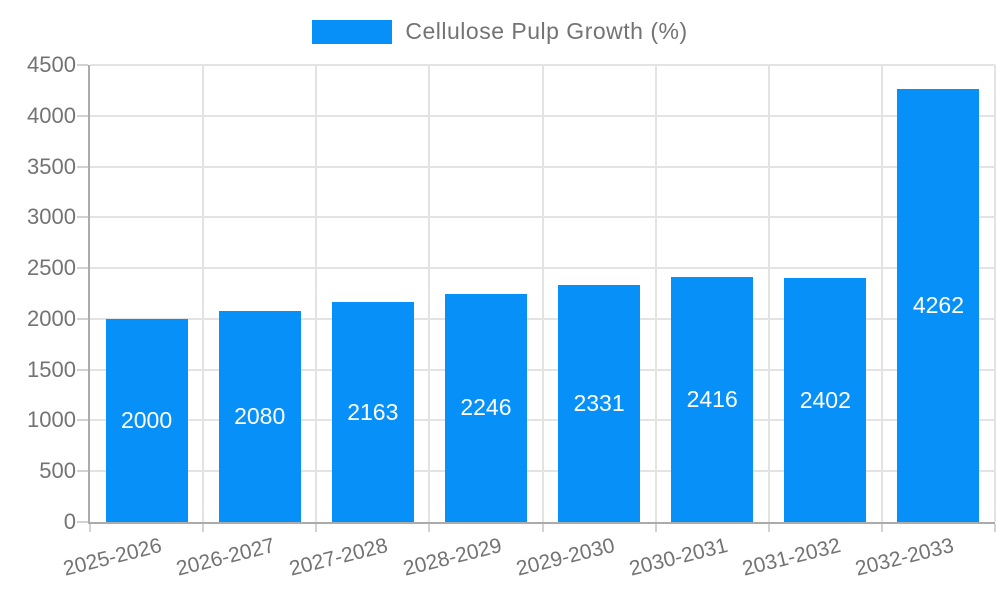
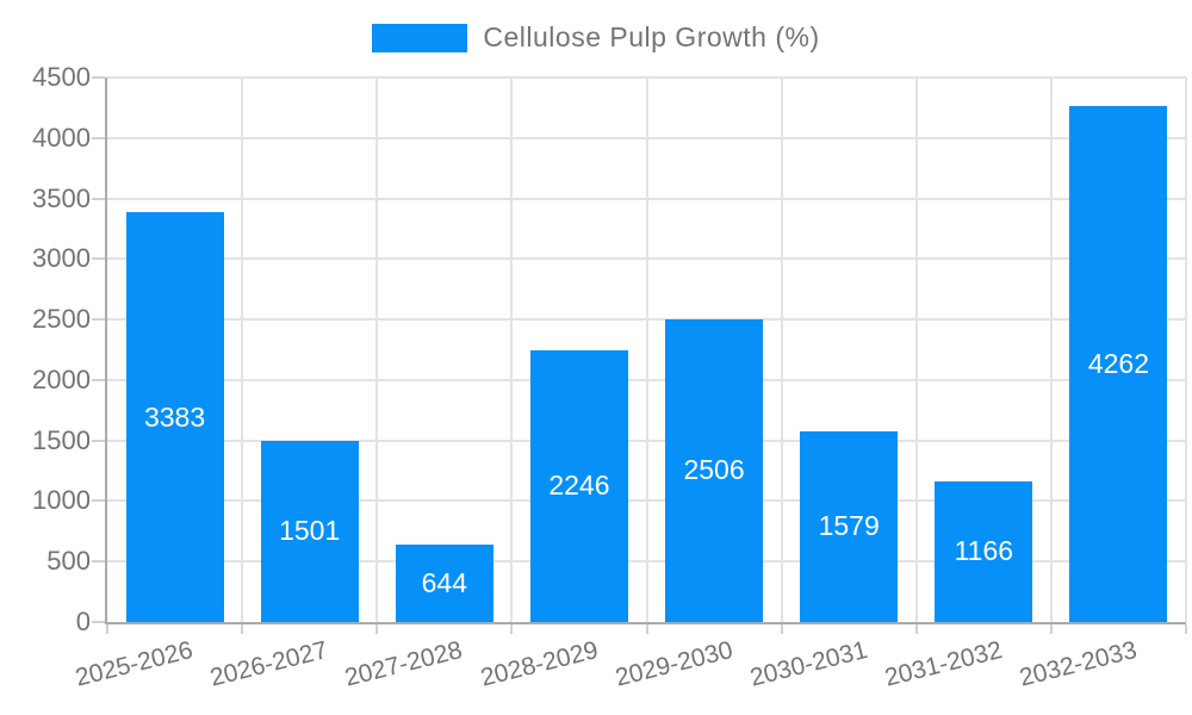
2025-2026: 2000 -> 3383
2026-2027: 2080 -> 1501
2027-2028: 2163 -> 644
2029-2030: 2331 -> 2506
2030-2031: 2416 -> 1579
2031-2032: 2402 -> 1166
